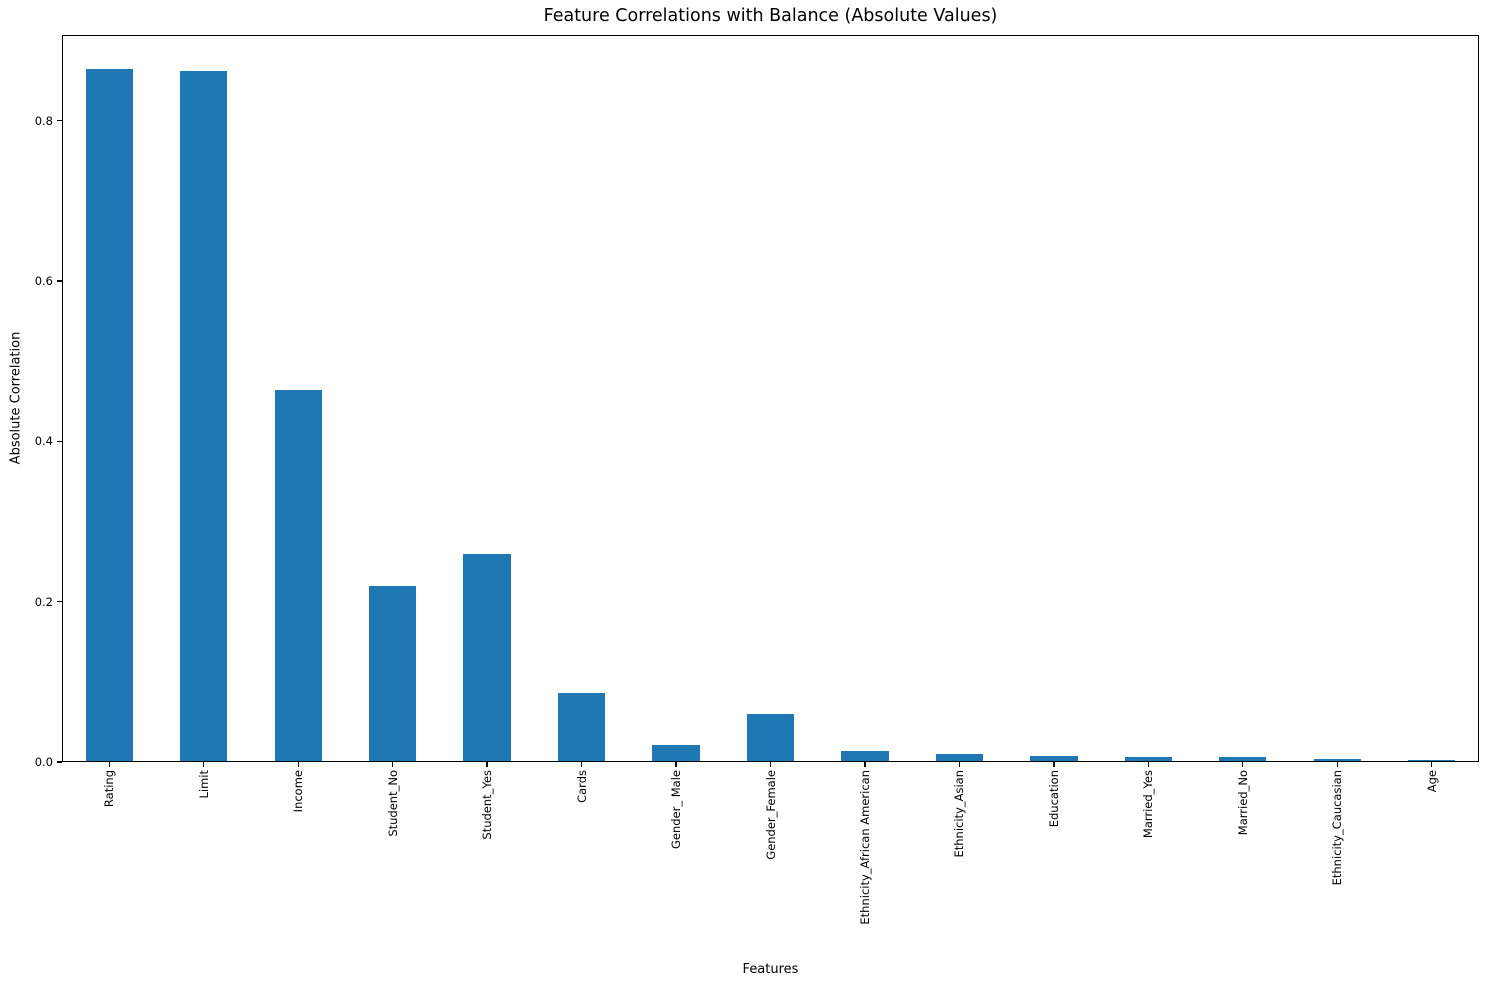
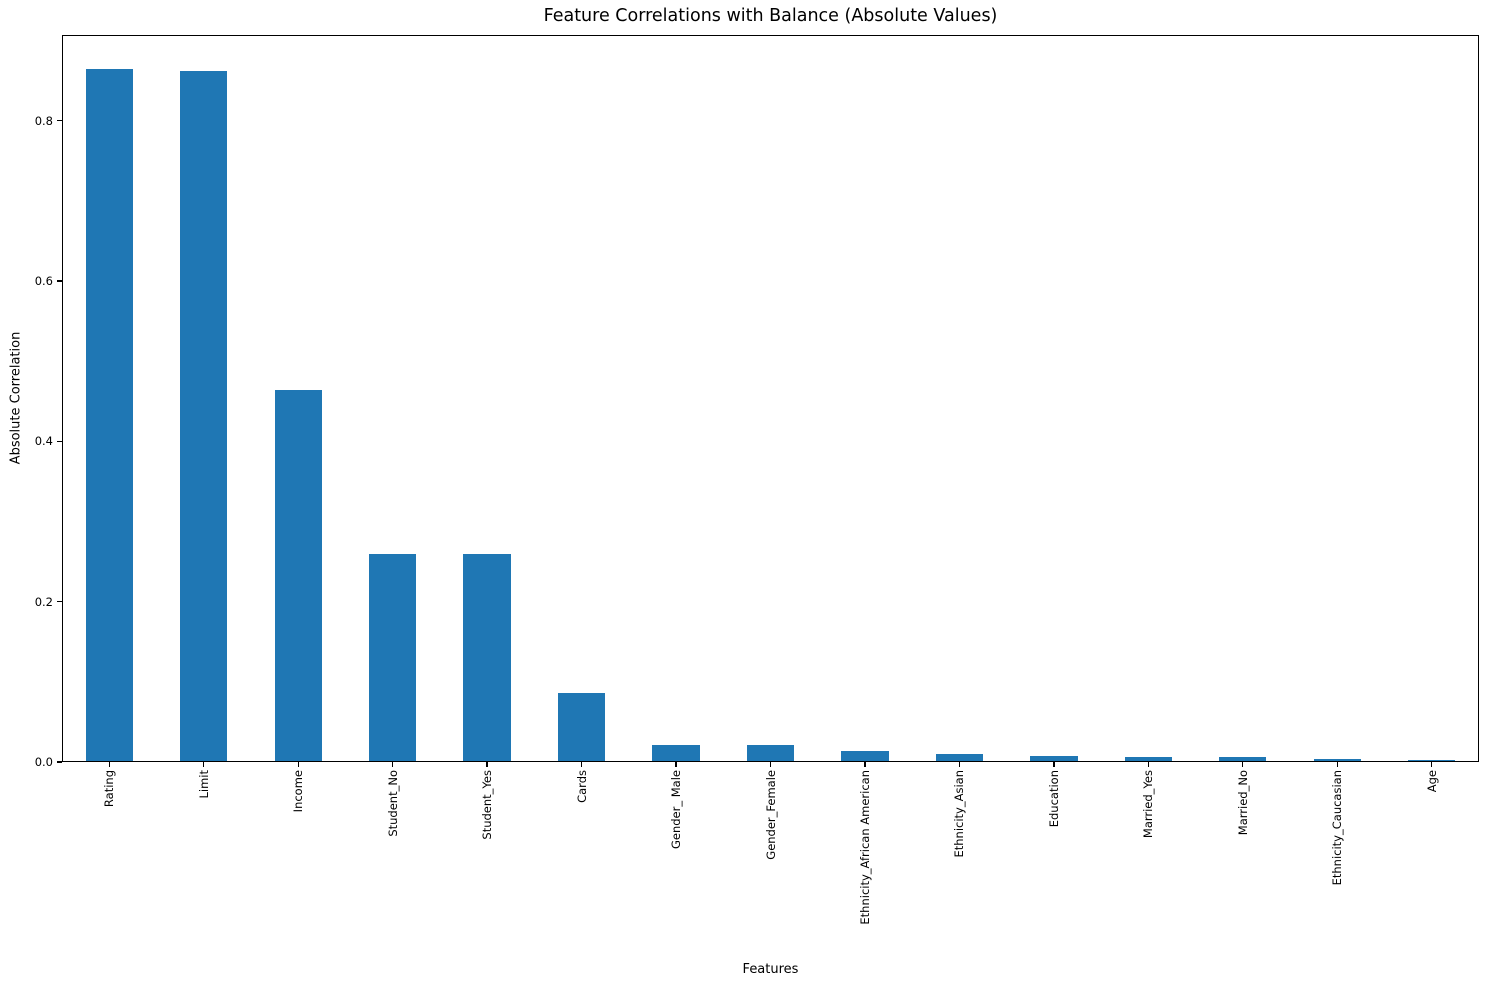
Student_No: 0.22 -> 0.26
Gender_Female: 0.06 -> 0.02
